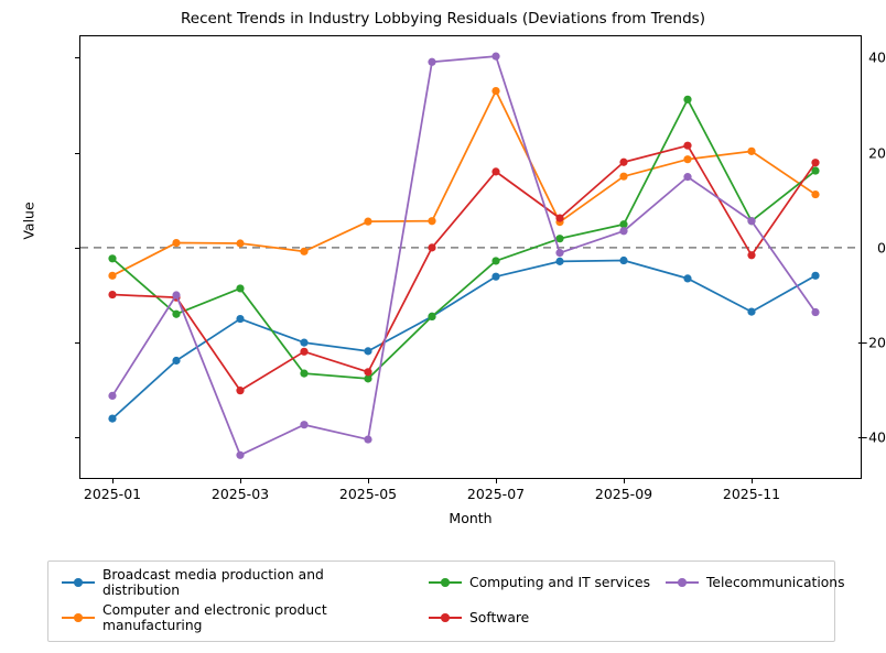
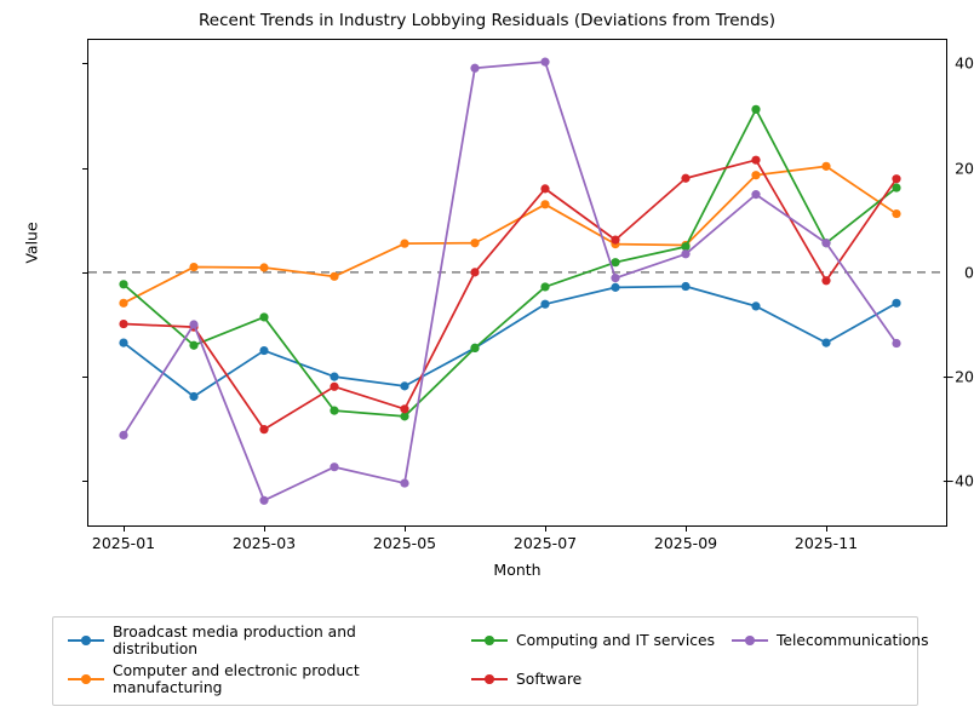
Broadcast media production and distribution/2025-01: -36 -> -14
Computer and electronic product manufacturing/2025-07: 33 -> 13
Computer and electronic product manufacturing/2025-09: 15 -> 5
